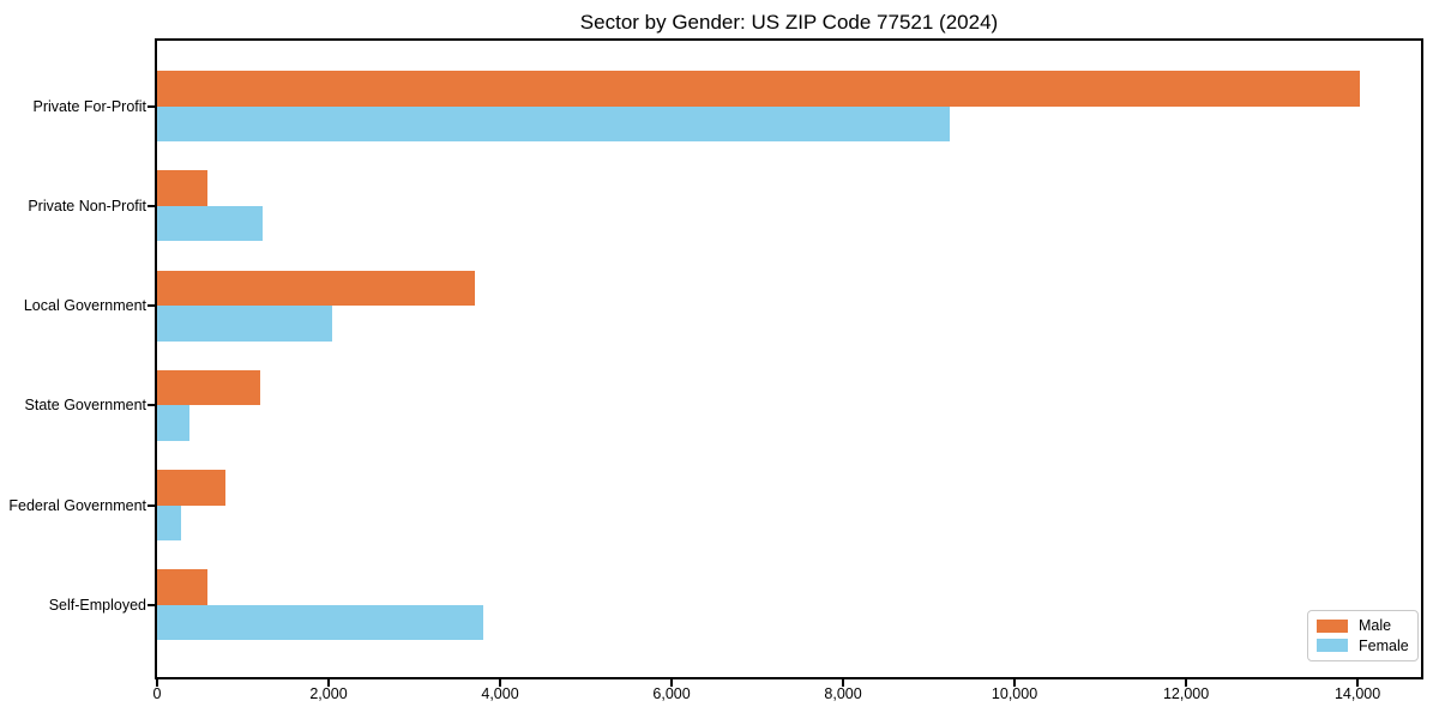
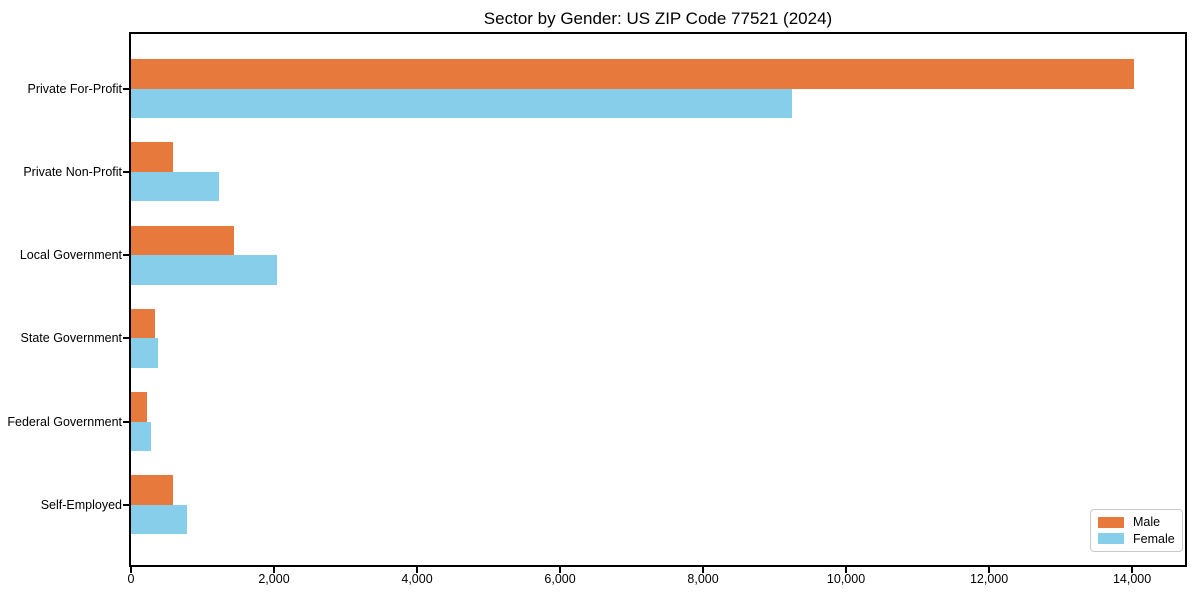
Male/Local Government: 3700 -> 1400
Male/State Government: 1200 -> 300
Male/Federal Government: 800 -> 200
Female/Self-Employed: 3800 -> 800
